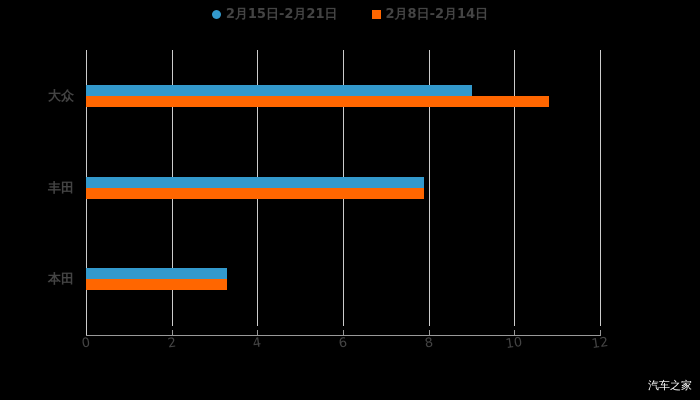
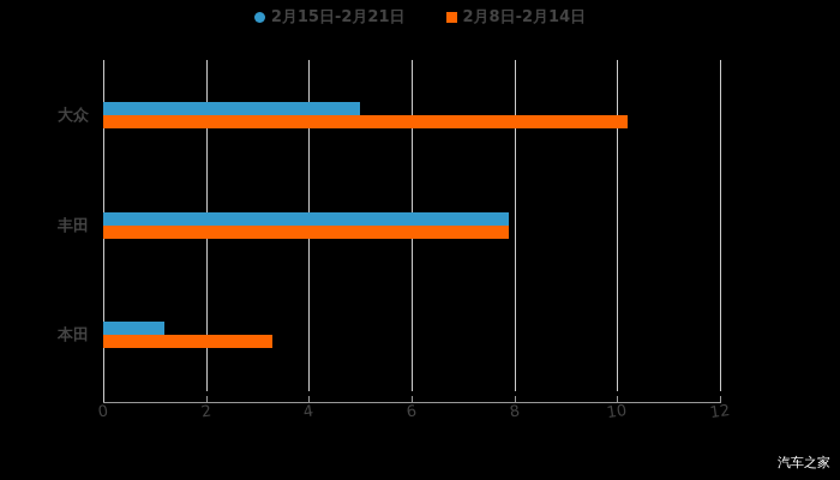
2月15日-2月21日/大众: 9.0 -> 5.0
2月8日-2月14日/大众: 10.8 -> 10.2
2月15日-2月21日/本田: 3.3 -> 1.2
